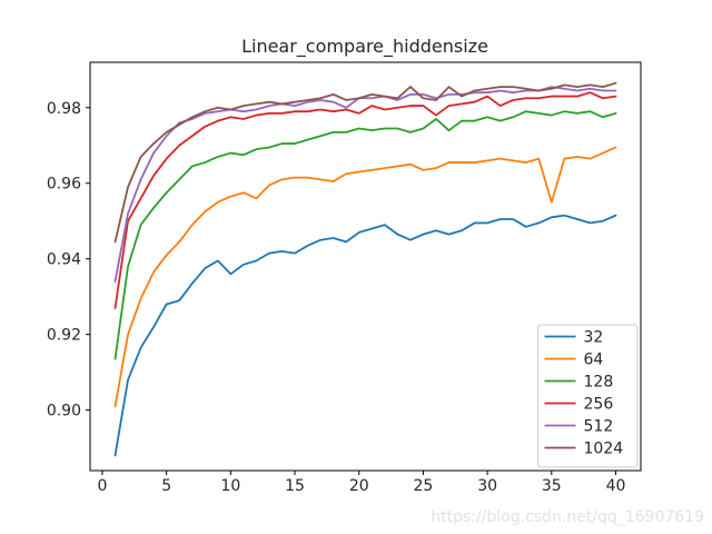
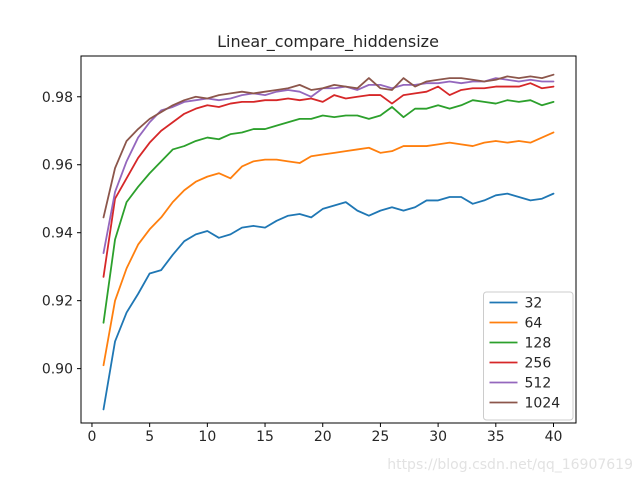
32/10: 0.936 -> 0.941
64/35: 0.955 -> 0.967
